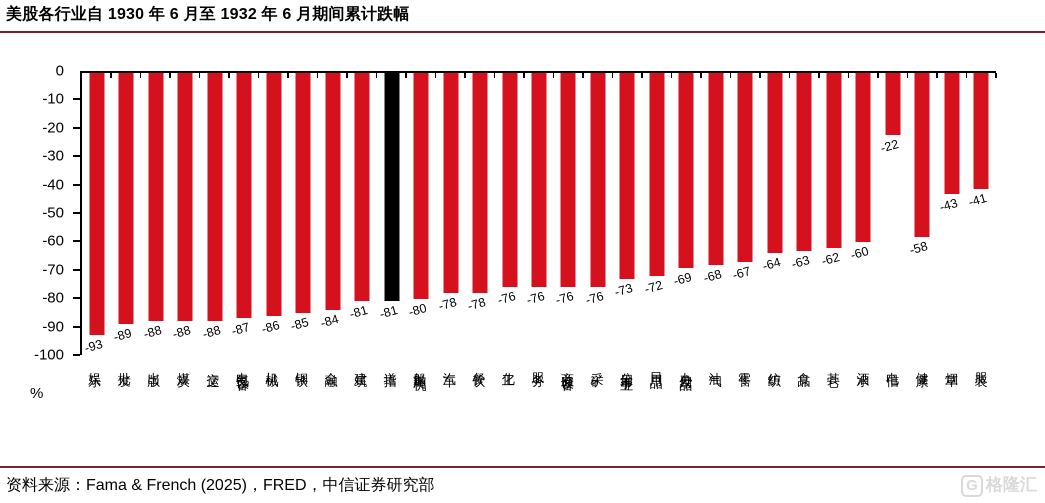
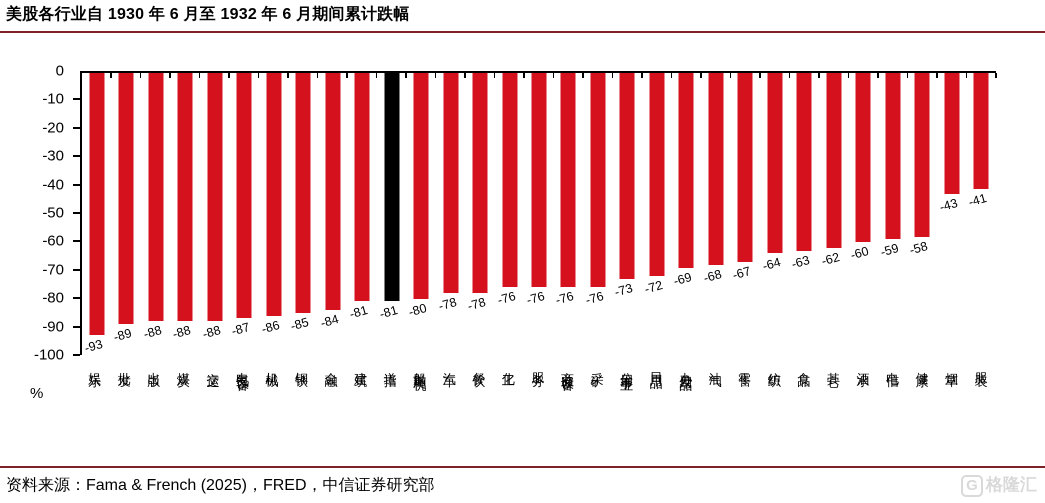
电信: -22 -> -59
